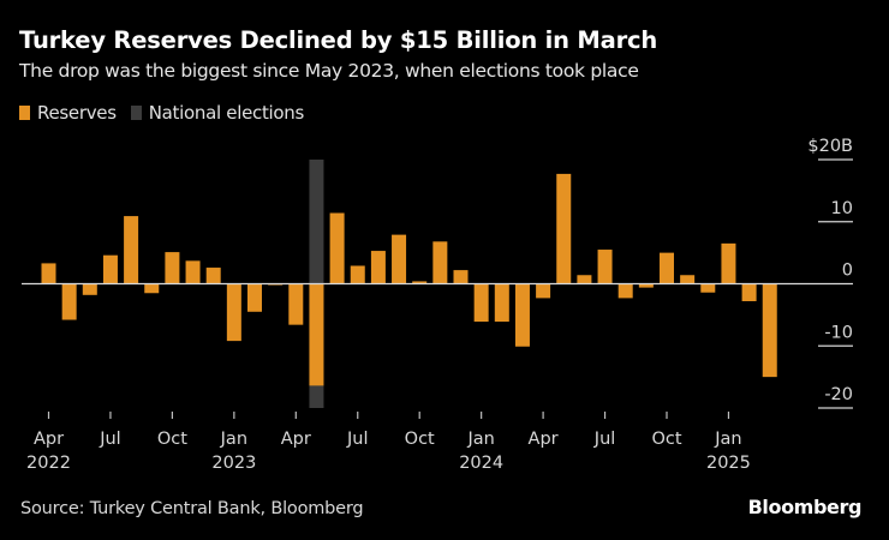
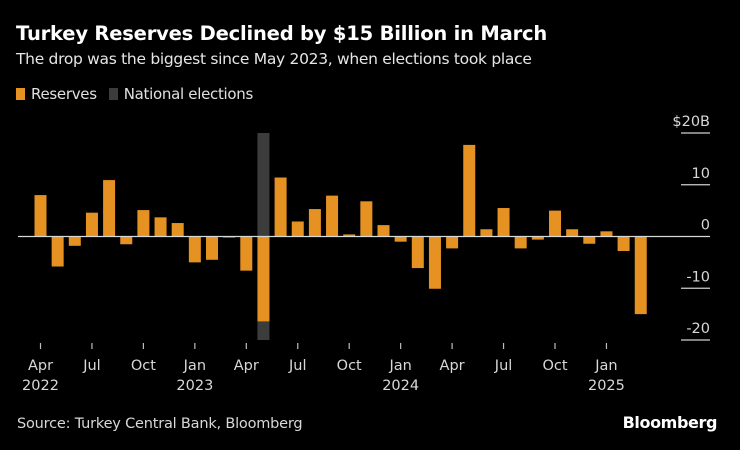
Apr 2022: $3B -> $8B
Jan 2023: -$9B -> -$5B
Jan 2024: -$6B -> -$1B
Jan 2025: $6B -> $1B
